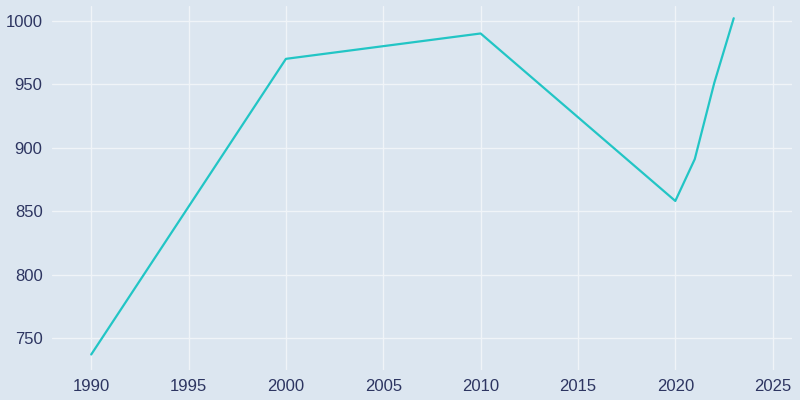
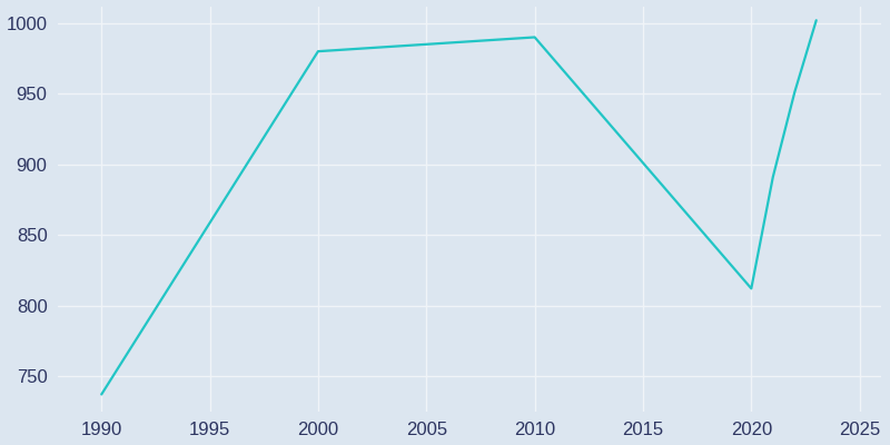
2000: 970 -> 980
2020: 858 -> 812
